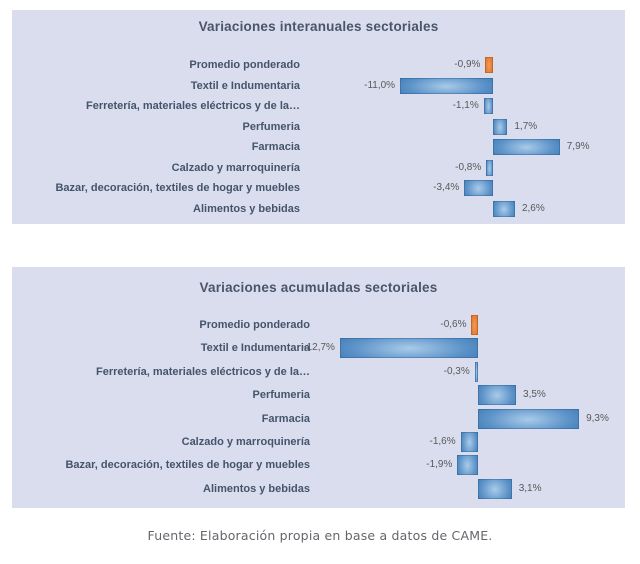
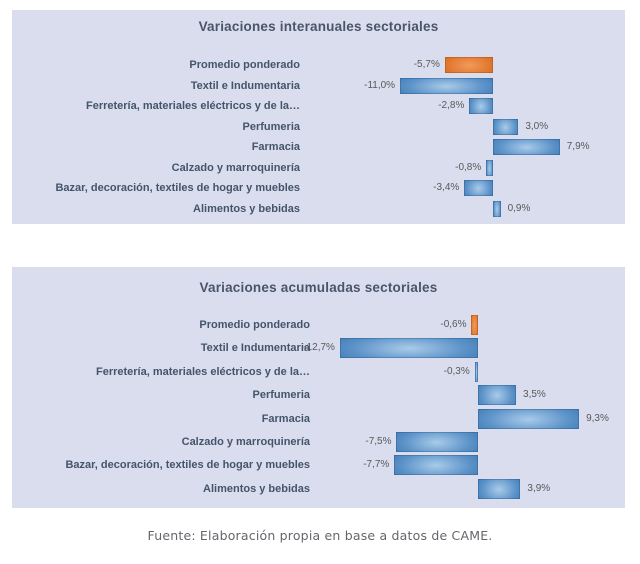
Variaciones interanuales sectoriales/Promedio ponderado: -0,9% -> -5,7%
Variaciones interanuales sectoriales/Ferretería, materiales eléctricos y de la…: -1,1% -> -2,8%
Variaciones interanuales sectoriales/Perfumeria: 1,7% -> 3,0%
Variaciones interanuales sectoriales/Alimentos y bebidas: 2,6% -> 0,9%
Variaciones acumuladas sectoriales/Calzado y marroquinería: -1,6% -> -7,5%
Variaciones acumuladas sectoriales/Bazar, decoración, textiles de hogar y muebles: -1,9% -> -7,7%
Variaciones acumuladas sectoriales/Alimentos y bebidas: 3,1% -> 3,9%
